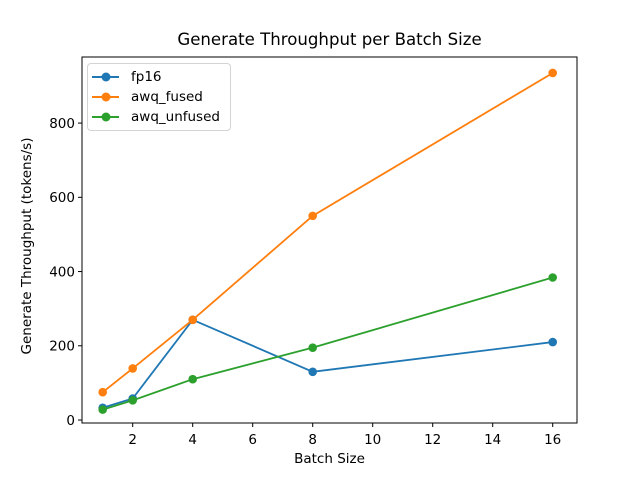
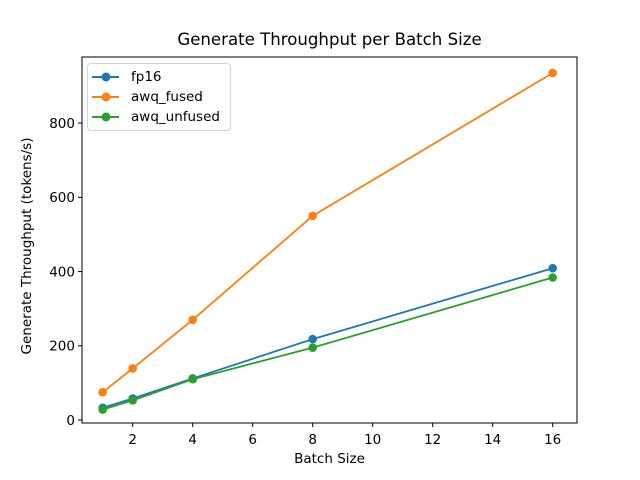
fp16/4: 270 -> 110
fp16/8: 130 -> 220
fp16/16: 210 -> 410
